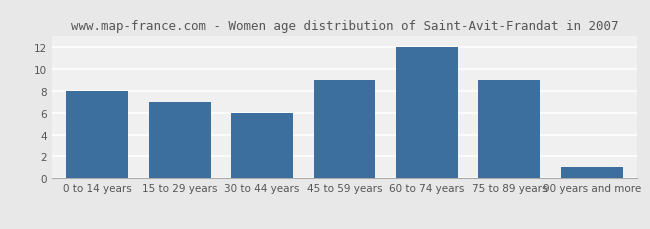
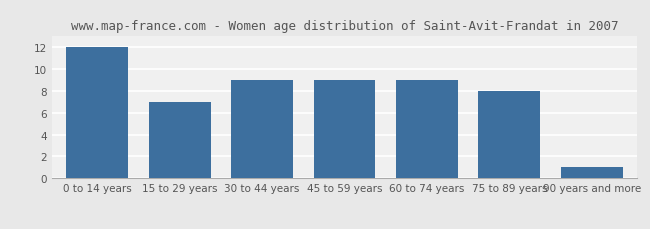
0 to 14 years: 8 -> 12
30 to 44 years: 6 -> 9
60 to 74 years: 12 -> 9
75 to 89 years: 9 -> 8
